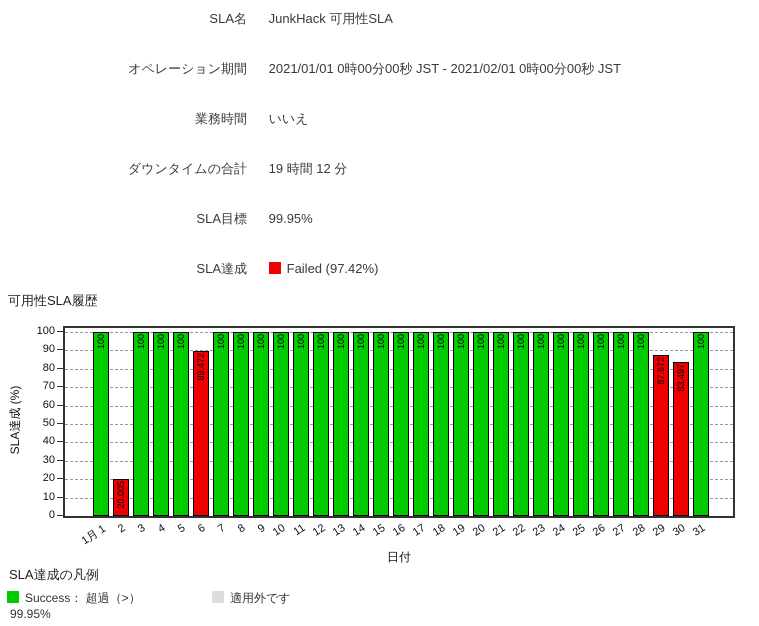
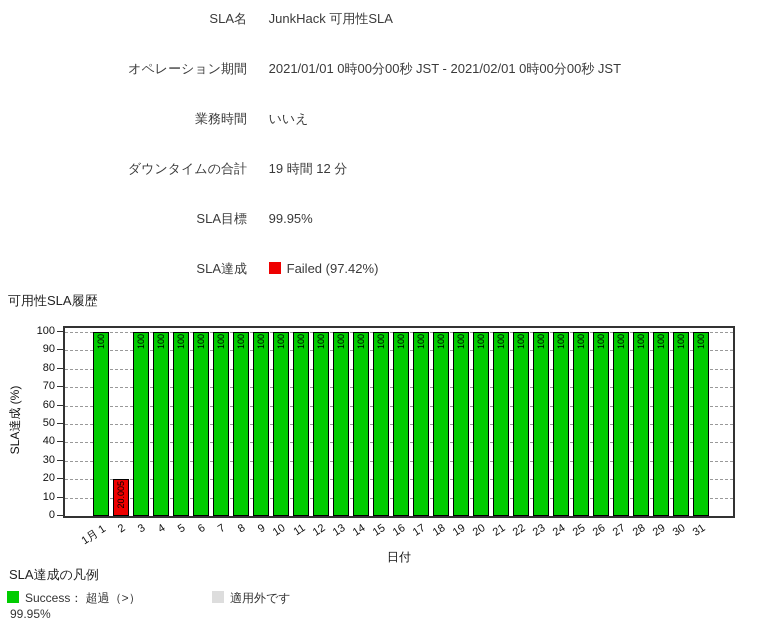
6: 89.472 -> 100
29: 87.672 -> 100
30: 83.497 -> 100
